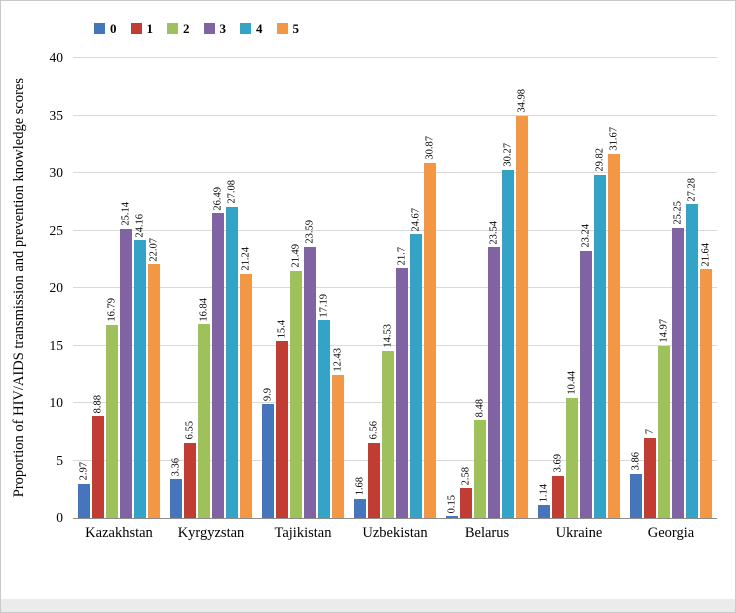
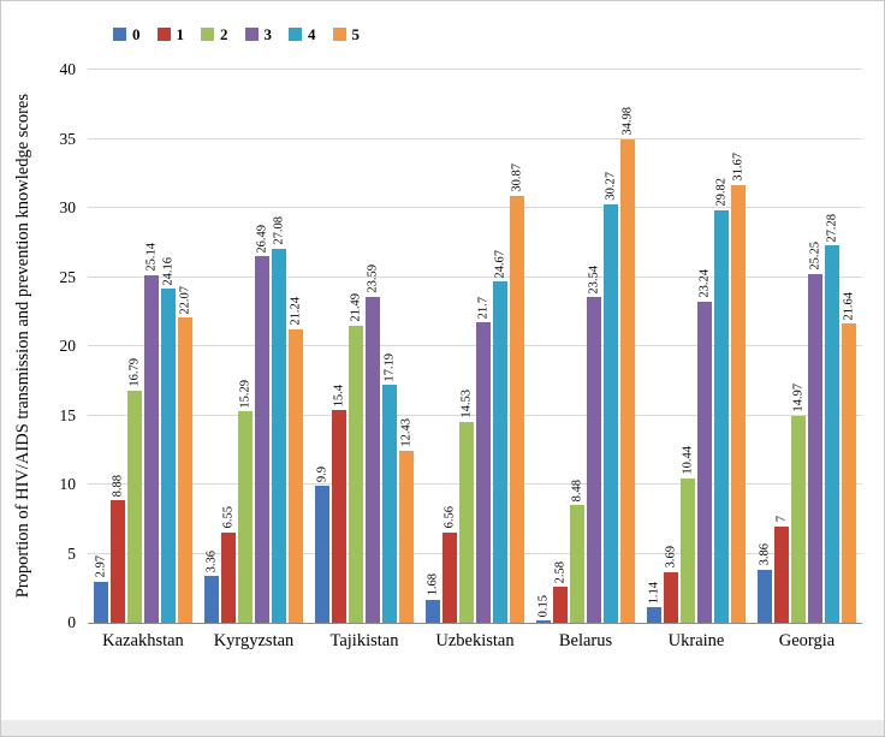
2/Kyrgyzstan: 16.84 -> 15.29
